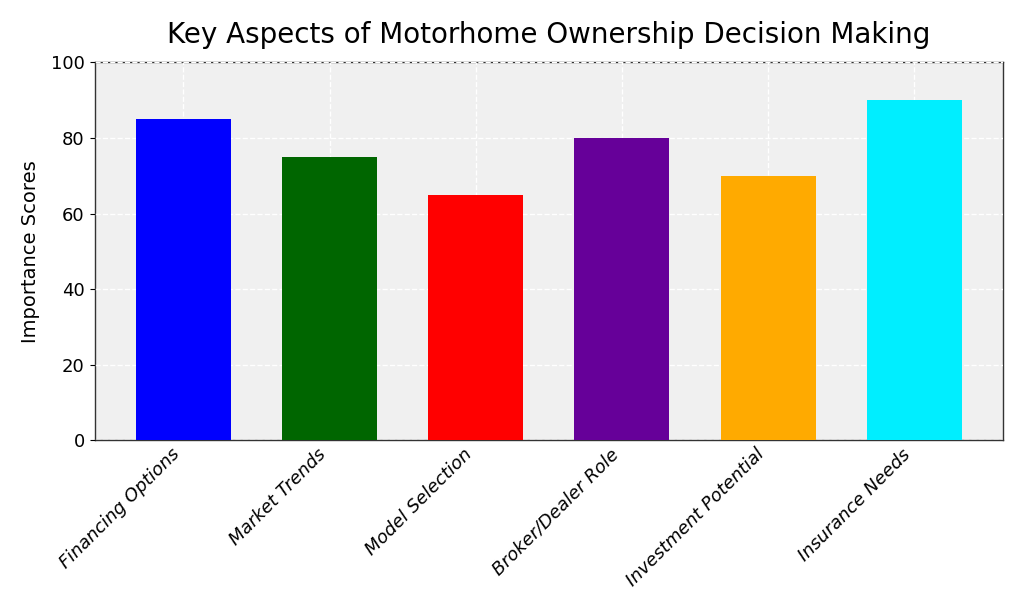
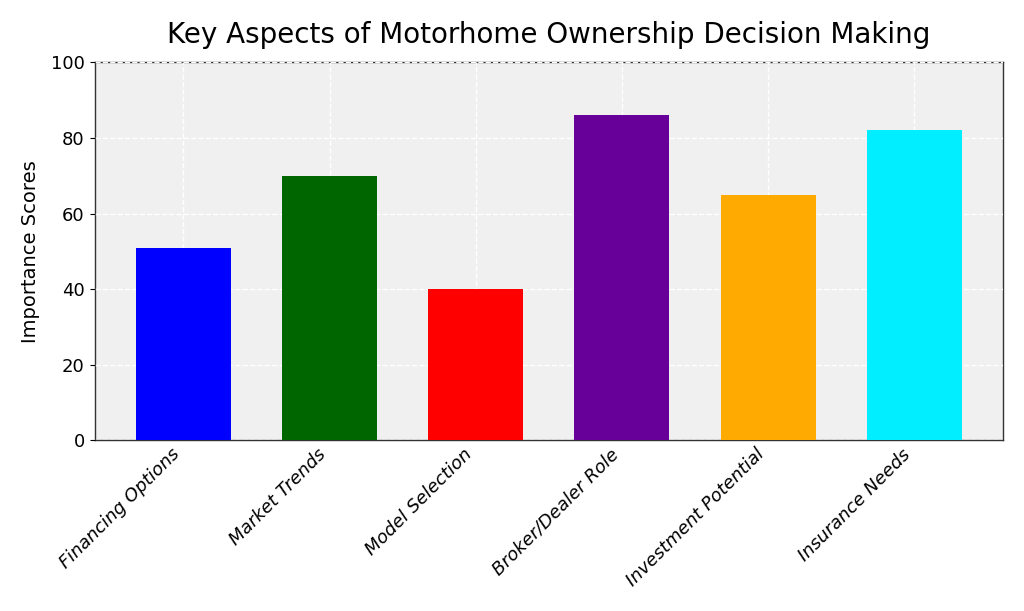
Financing Options: 85 -> 51
Market Trends: 75 -> 70
Model Selection: 65 -> 40
Broker/Dealer Role: 80 -> 86
Investment Potential: 70 -> 65
Insurance Needs: 90 -> 82
